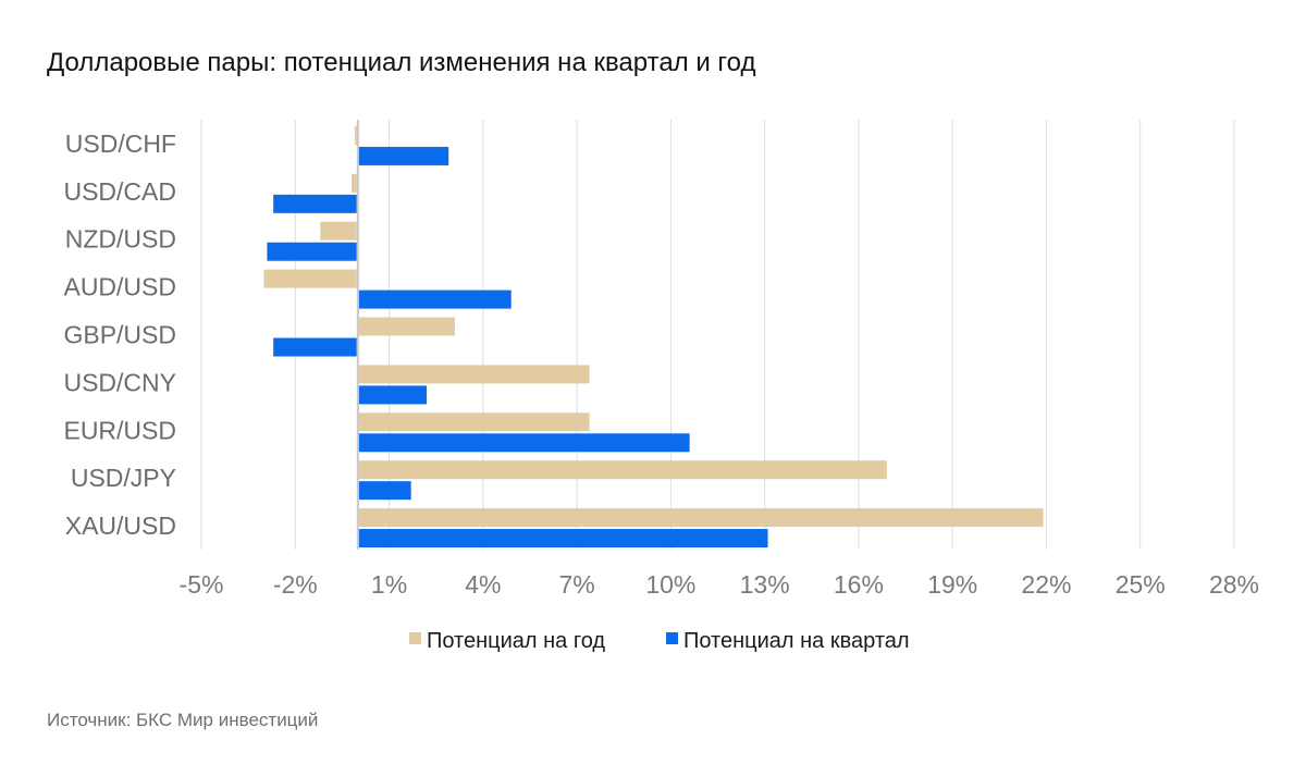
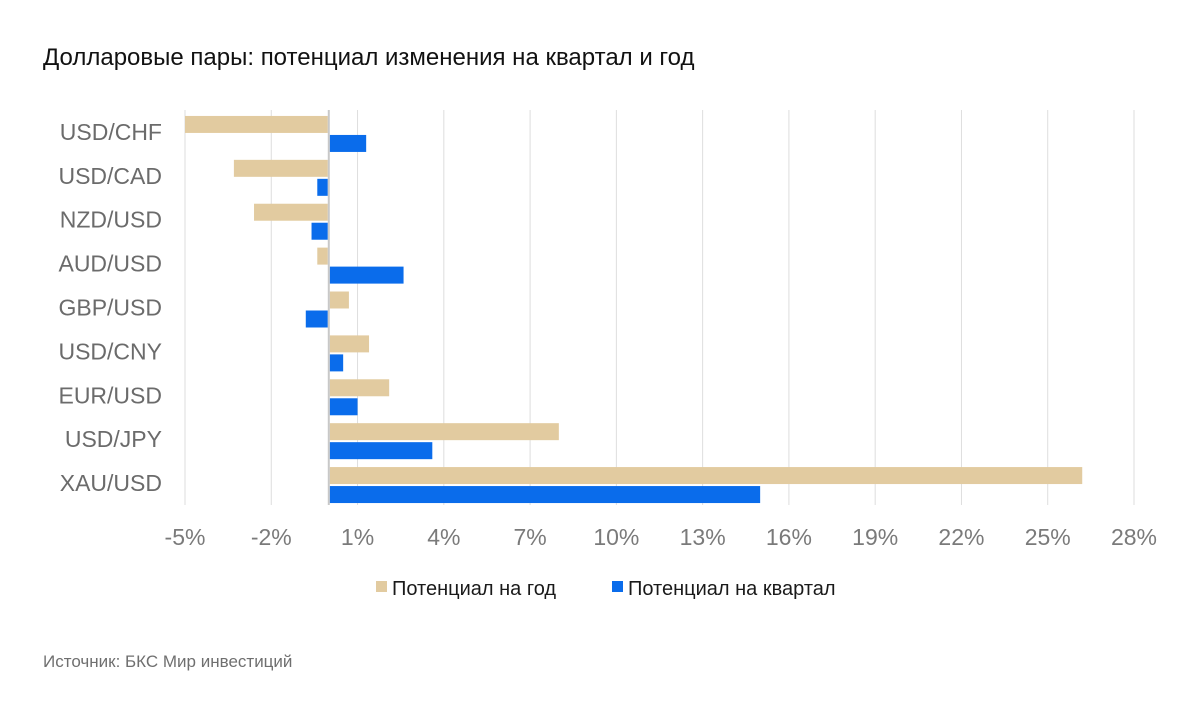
Потенциал на год/USD/CHF: -0.1% -> -5.0%
Потенциал на квартал/USD/CHF: 2.9% -> 1.3%
Потенциал на год/USD/CAD: -0.2% -> -3.3%
Потенциал на квартал/USD/CAD: -2.7% -> -0.4%
Потенциал на год/NZD/USD: -1.2% -> -2.6%
Потенциал на квартал/NZD/USD: -2.9% -> -0.6%
Потенциал на год/AUD/USD: -3.0% -> -0.4%
Потенциал на квартал/AUD/USD: 4.9% -> 2.6%
Потенциал на год/GBP/USD: 3.1% -> 0.7%
Потенциал на квартал/GBP/USD: -2.7% -> -0.8%
Потенциал на год/USD/CNY: 7.4% -> 1.4%
Потенциал на квартал/USD/CNY: 2.2% -> 0.5%
Потенциал на год/EUR/USD: 7.4% -> 2.1%
Потенциал на квартал/EUR/USD: 10.6% -> 1.0%
Потенциал на год/USD/JPY: 16.9% -> 8.0%
Потенциал на квартал/USD/JPY: 1.7% -> 3.6%
Потенциал на год/XAU/USD: 21.9% -> 26.2%
Потенциал на квартал/XAU/USD: 13.1% -> 15.0%
